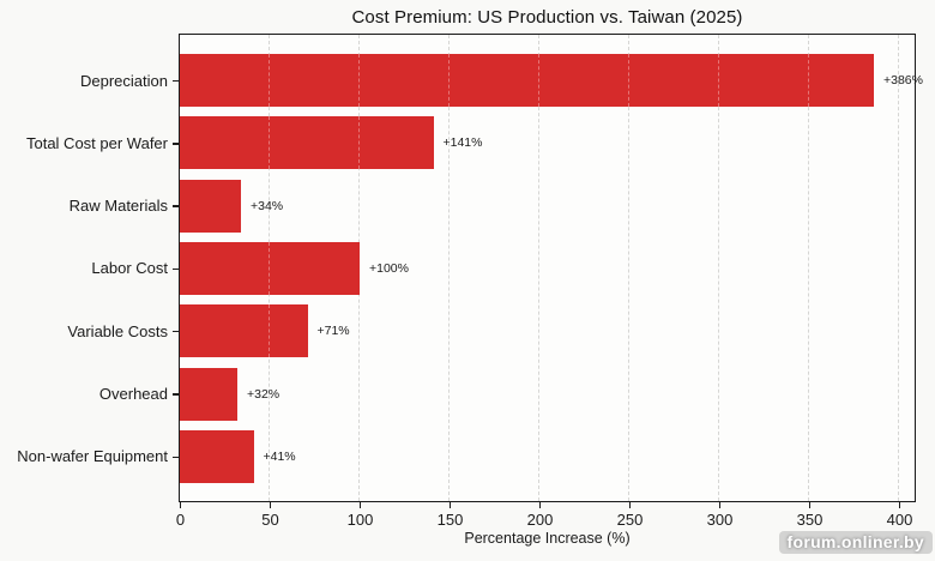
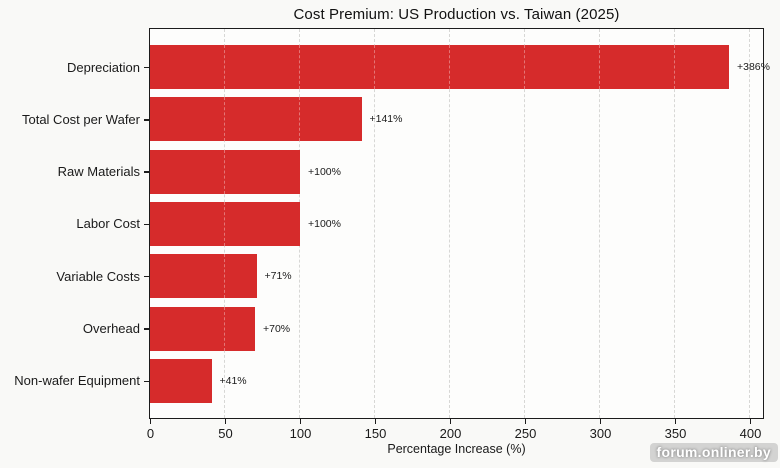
Raw Materials: +34% -> +100%
Overhead: +32% -> +70%
